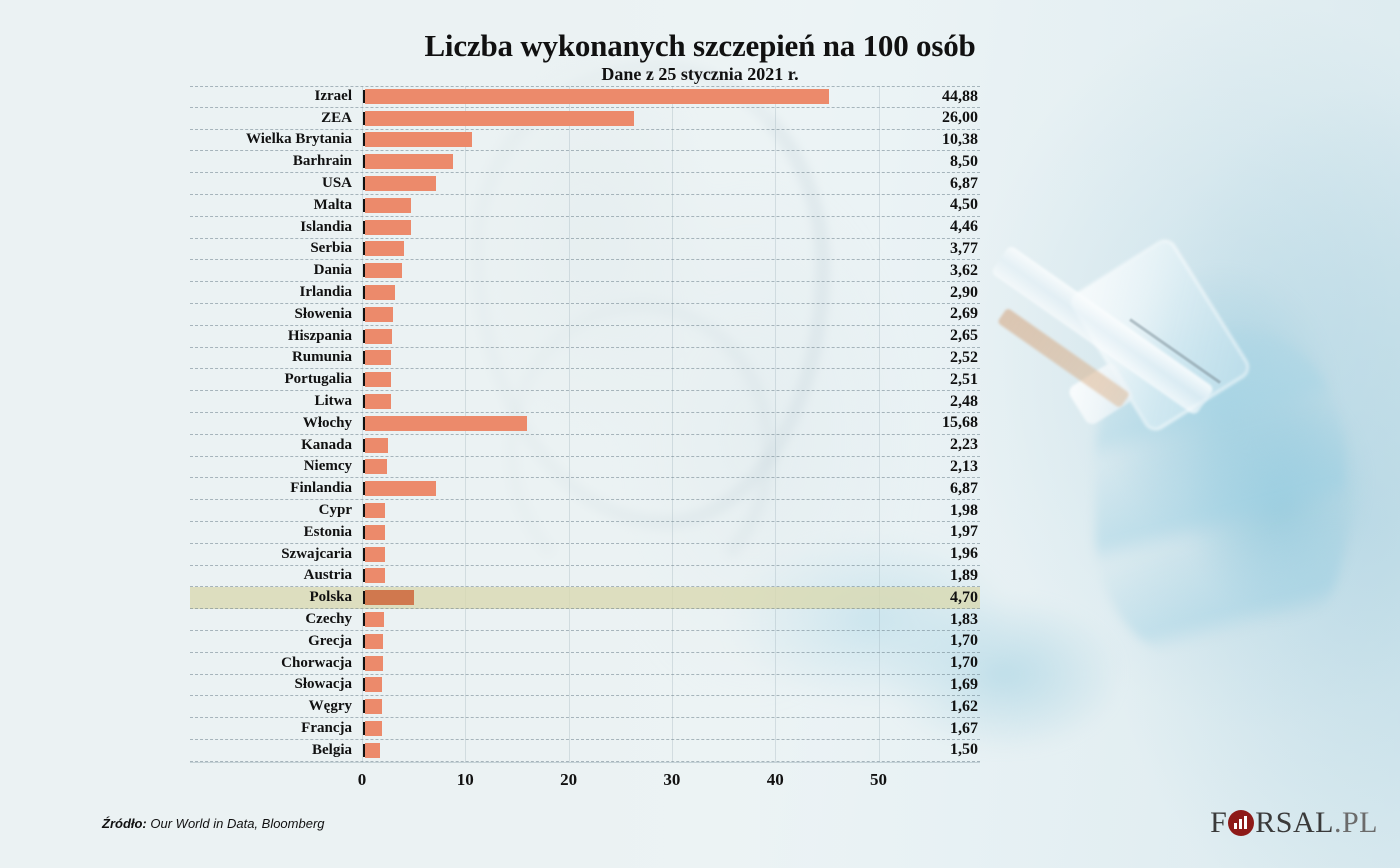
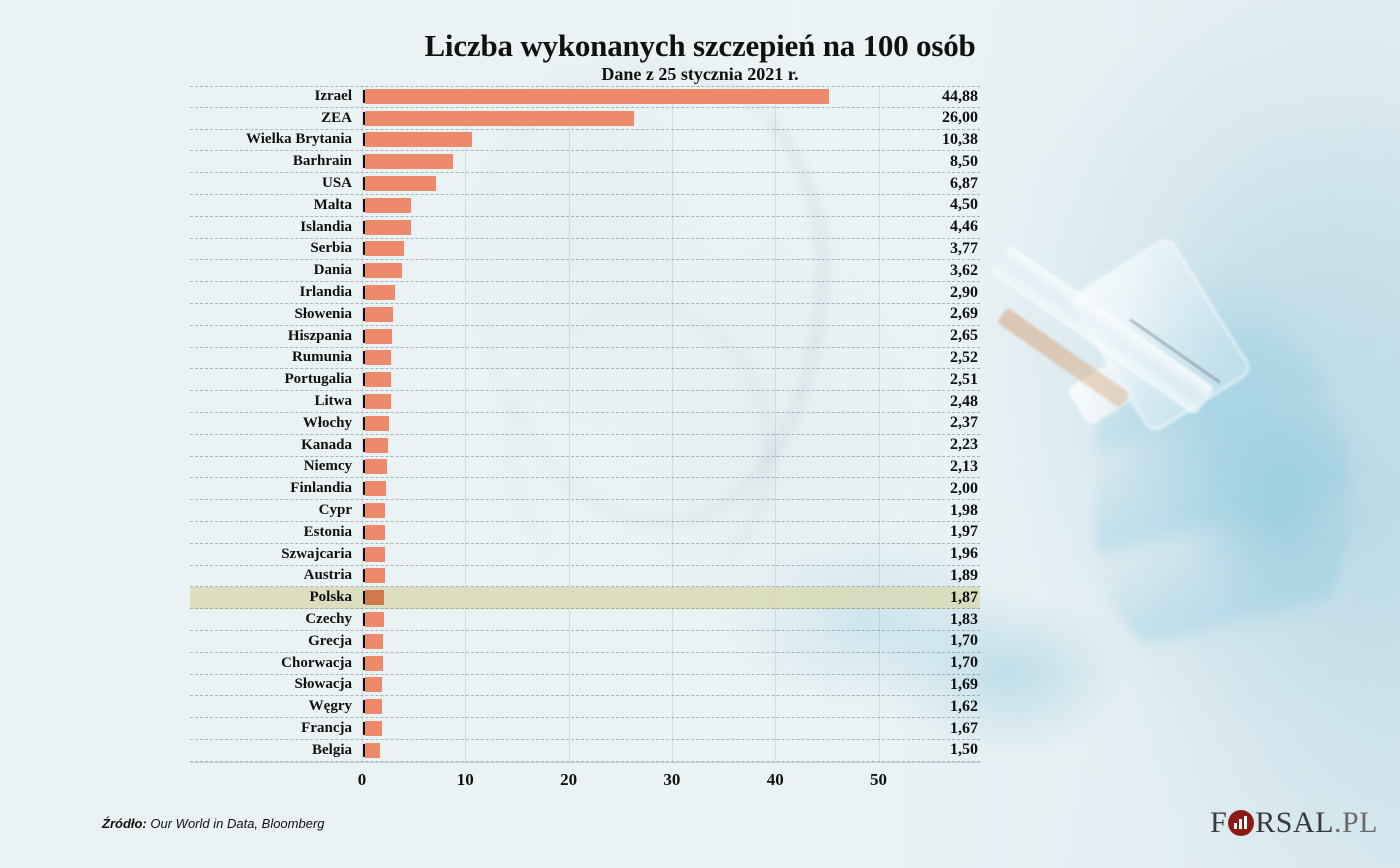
Włochy: 15,68 -> 2,37
Finlandia: 6,87 -> 2,00
Polska: 4,70 -> 1,87
